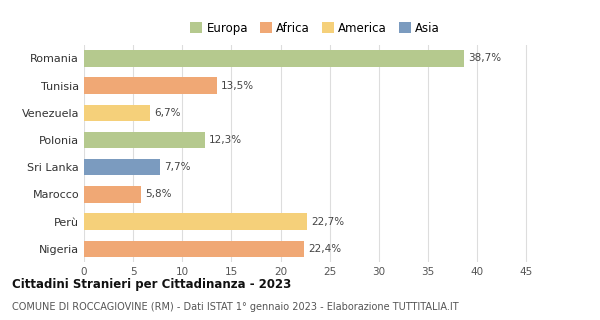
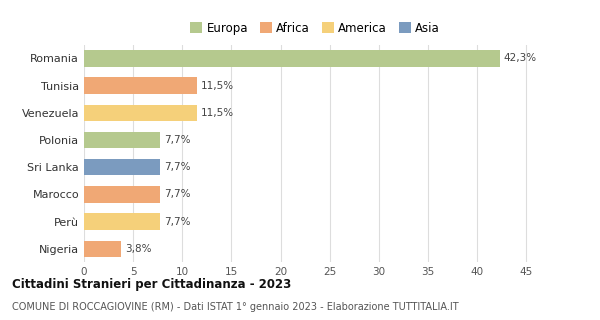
Romania: 38,7% -> 42,3%
Tunisia: 13,5% -> 11,5%
Venezuela: 6,7% -> 11,5%
Polonia: 12,3% -> 7,7%
Marocco: 5,8% -> 7,7%
Perù: 22,7% -> 7,7%
Nigeria: 22,4% -> 3,8%
